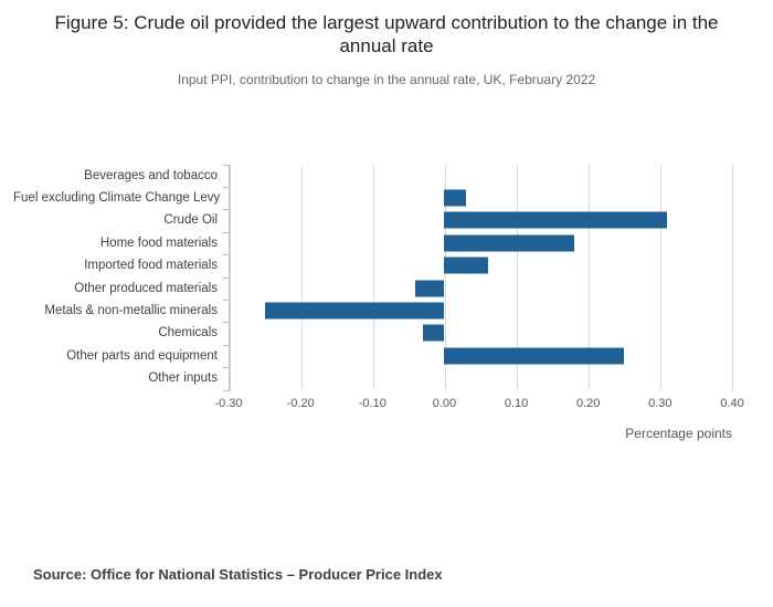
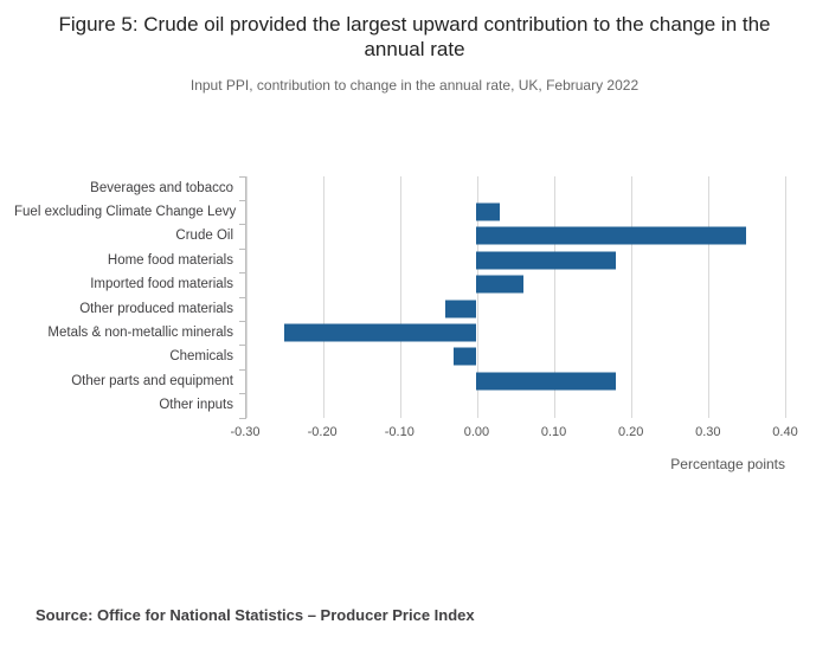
Crude Oil: 0.31 -> 0.35
Other parts and equipment: 0.25 -> 0.18
